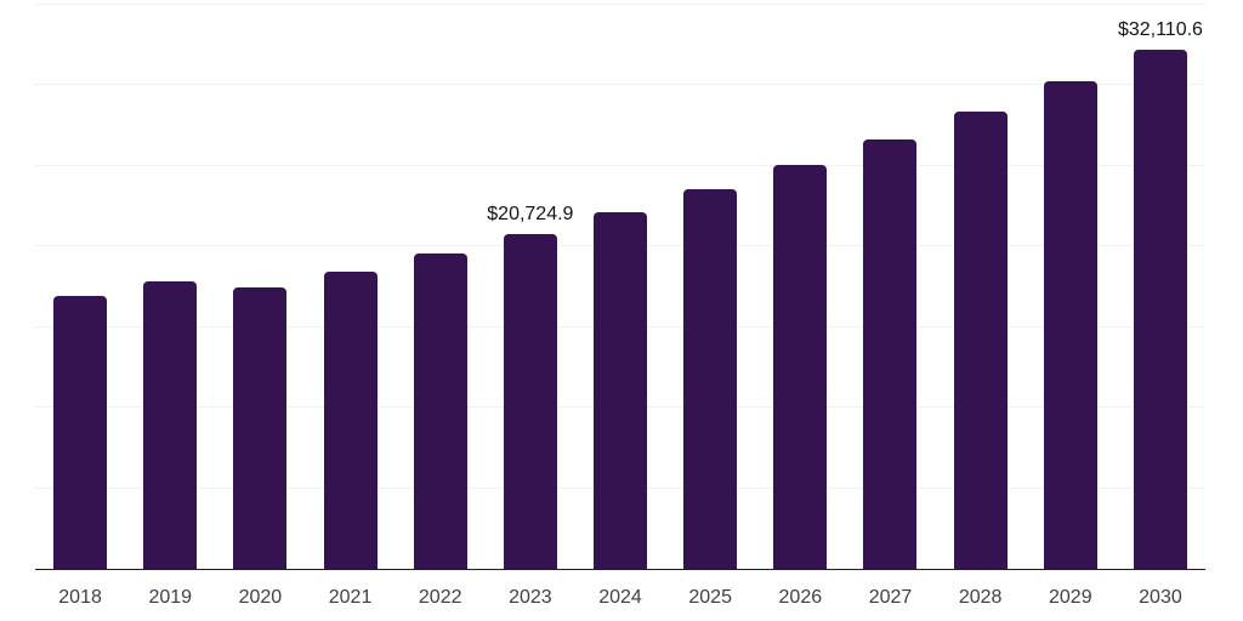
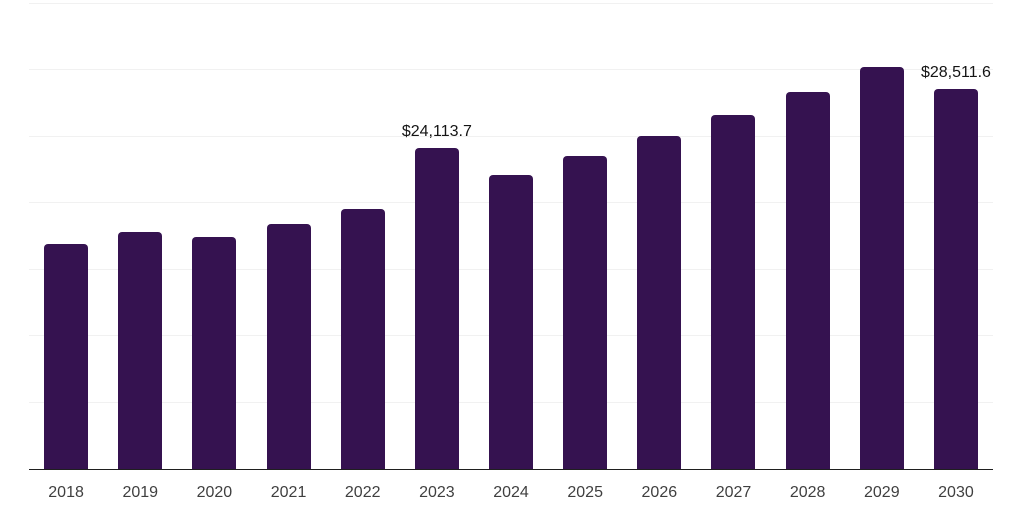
2023: $20,724.9 -> $24,113.7
2030: $32,110.6 -> $28,511.6
